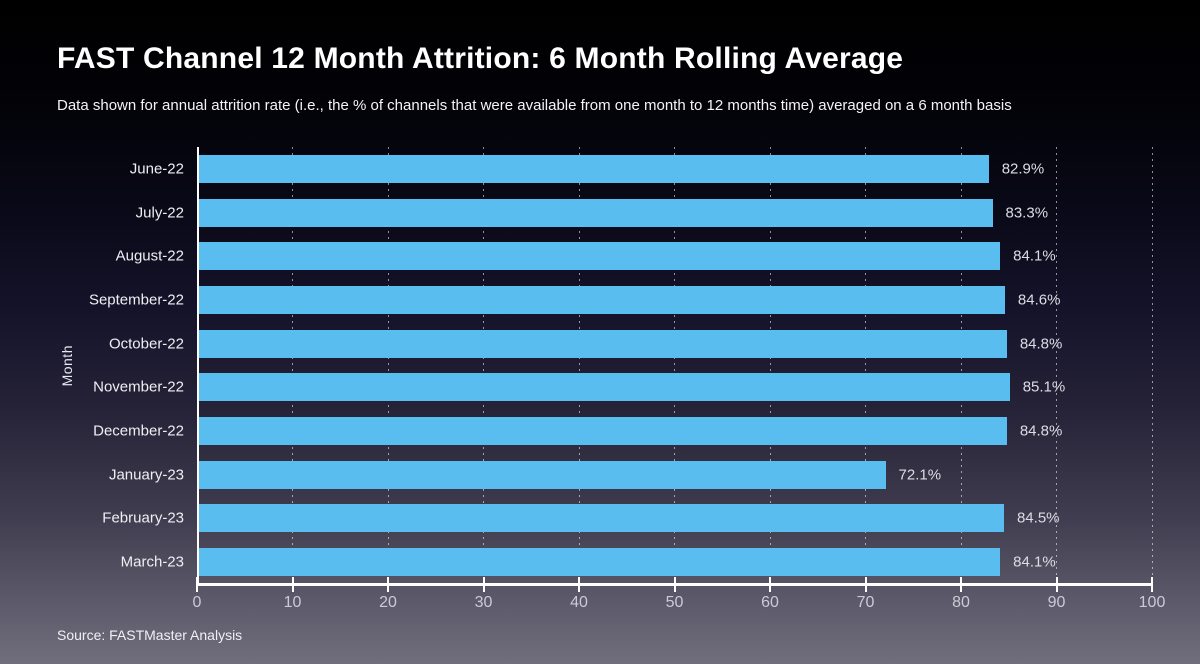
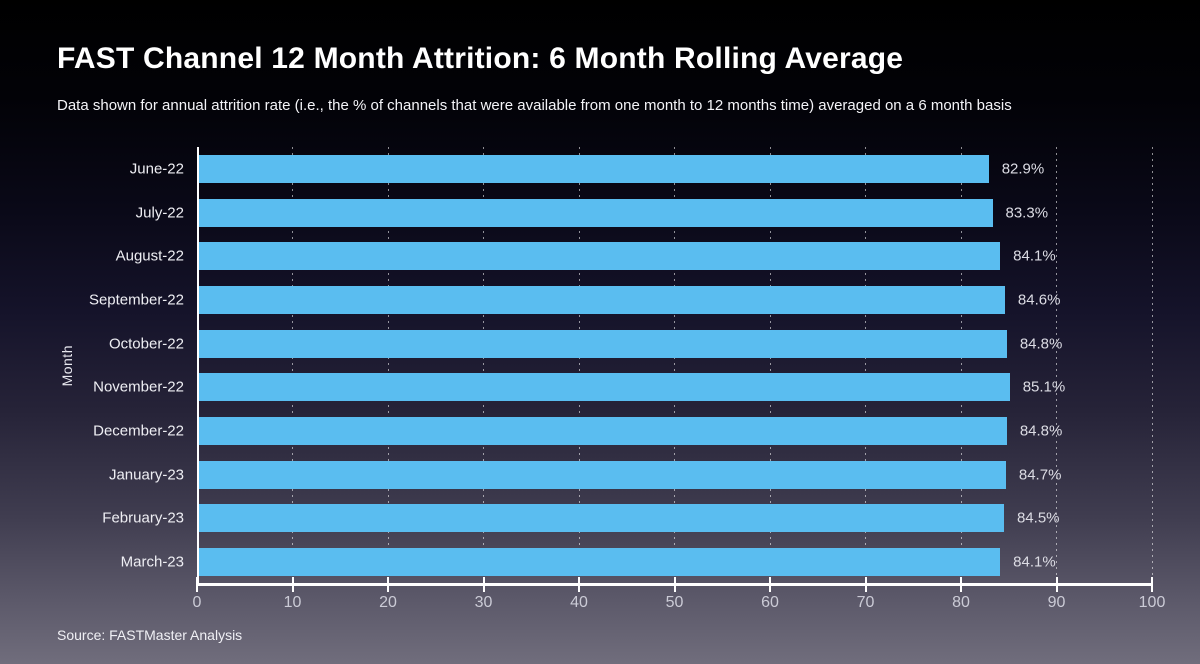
January-23: 72.1% -> 84.7%
